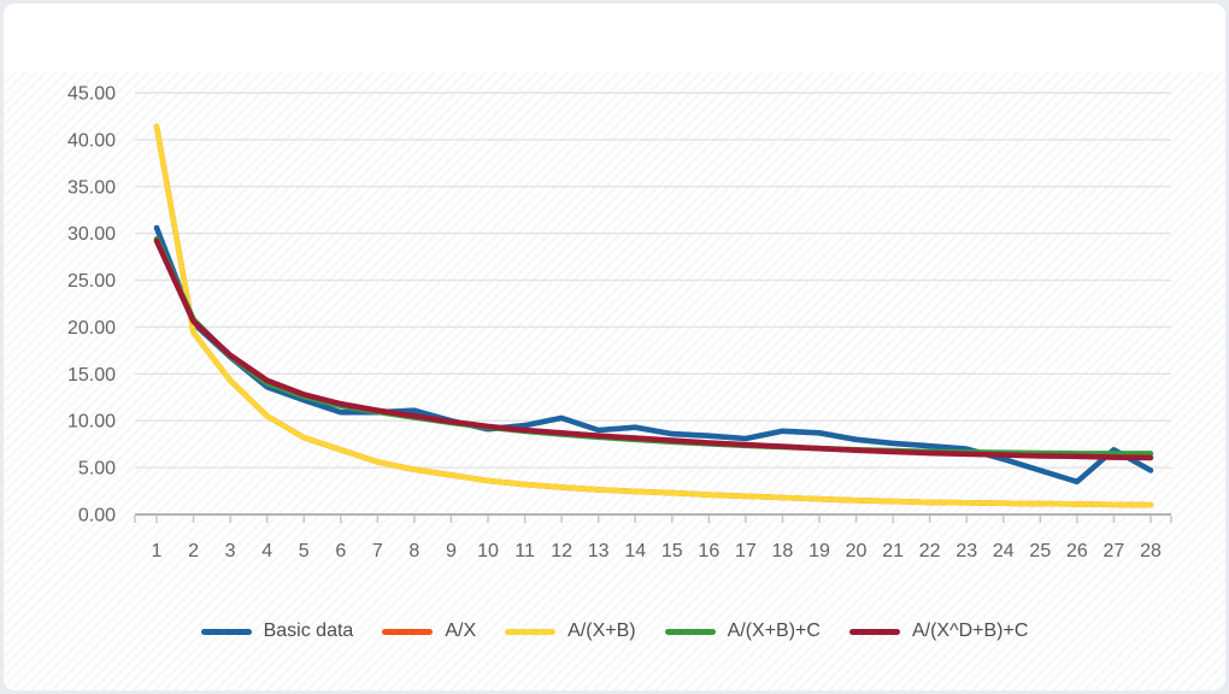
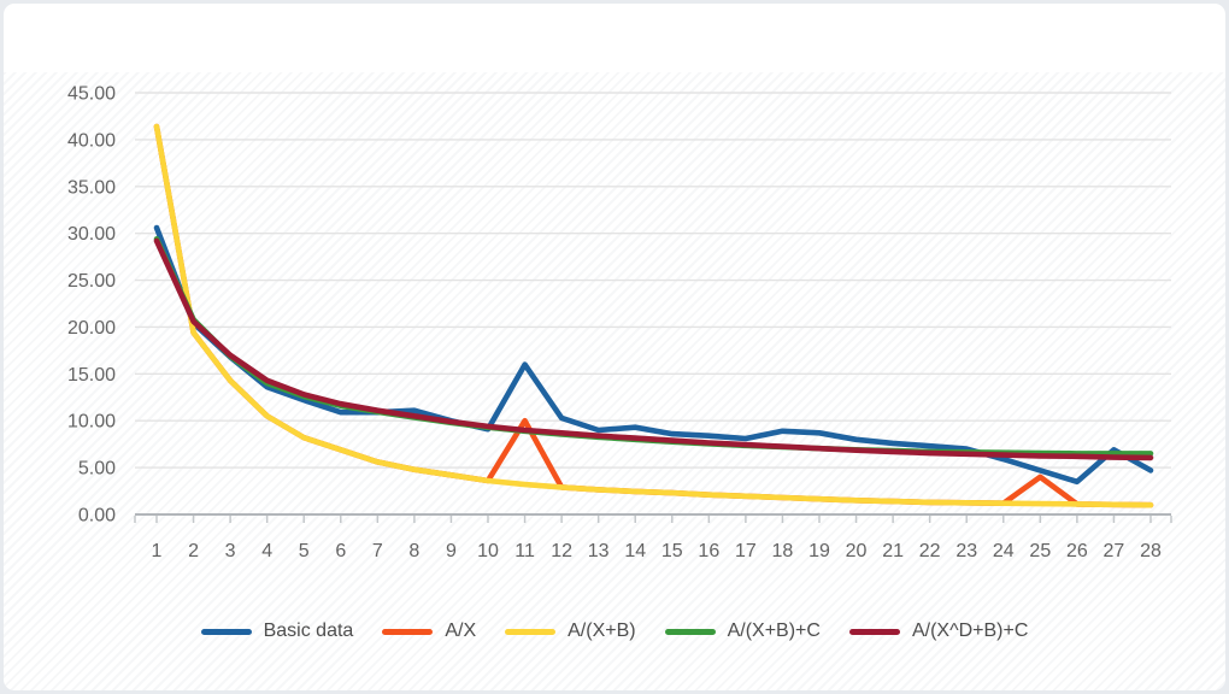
Basic data/11: 10 -> 16
A/X/11: 3 -> 10
A/X/25: 1 -> 4
